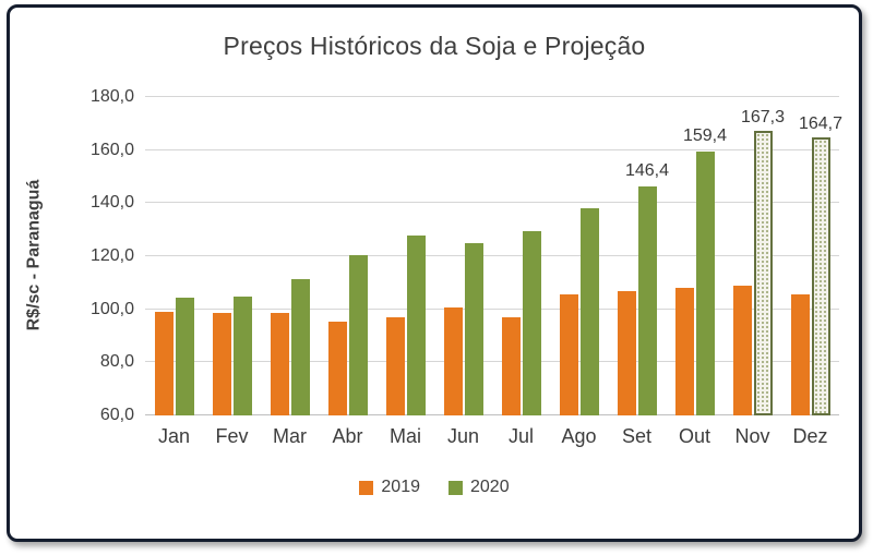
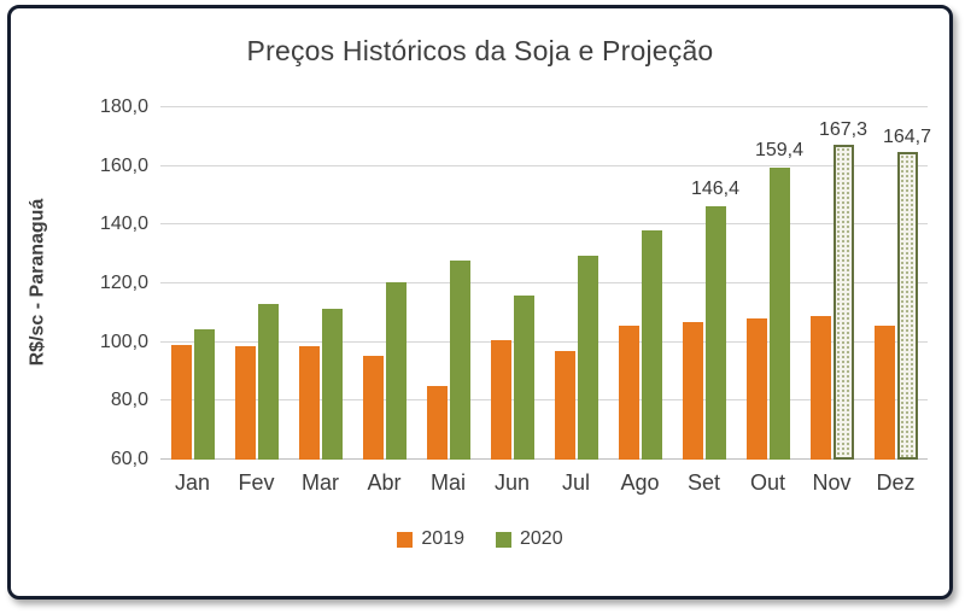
2020/Fev: 105 -> 113
2019/Mai: 97 -> 85
2020/Jun: 125 -> 116
